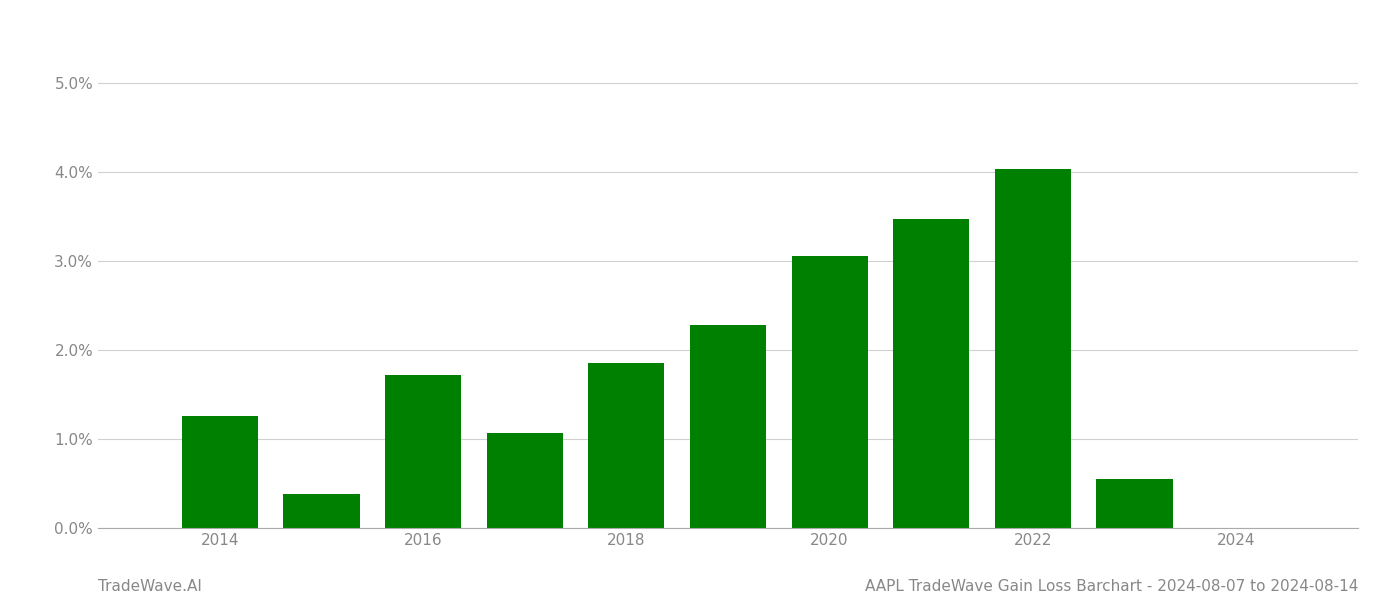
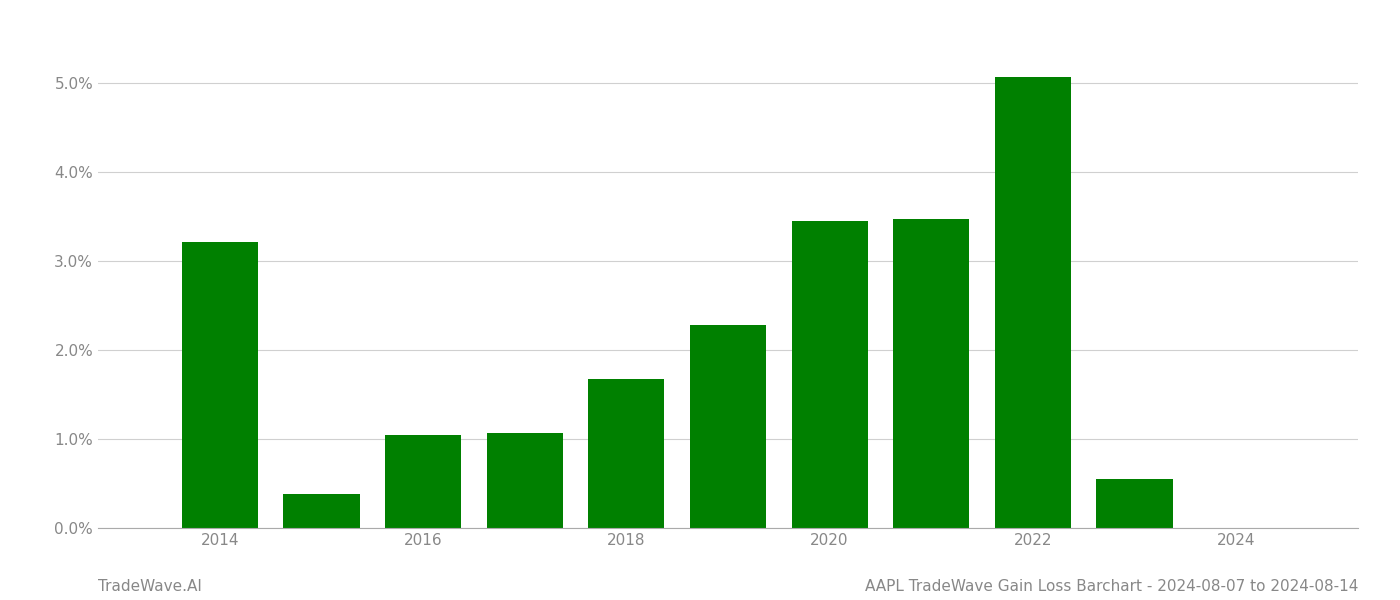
2014: 1.26% -> 3.22%
2016: 1.72% -> 1.05%
2018: 1.86% -> 1.67%
2020: 3.06% -> 3.45%
2022: 4.04% -> 5.07%
